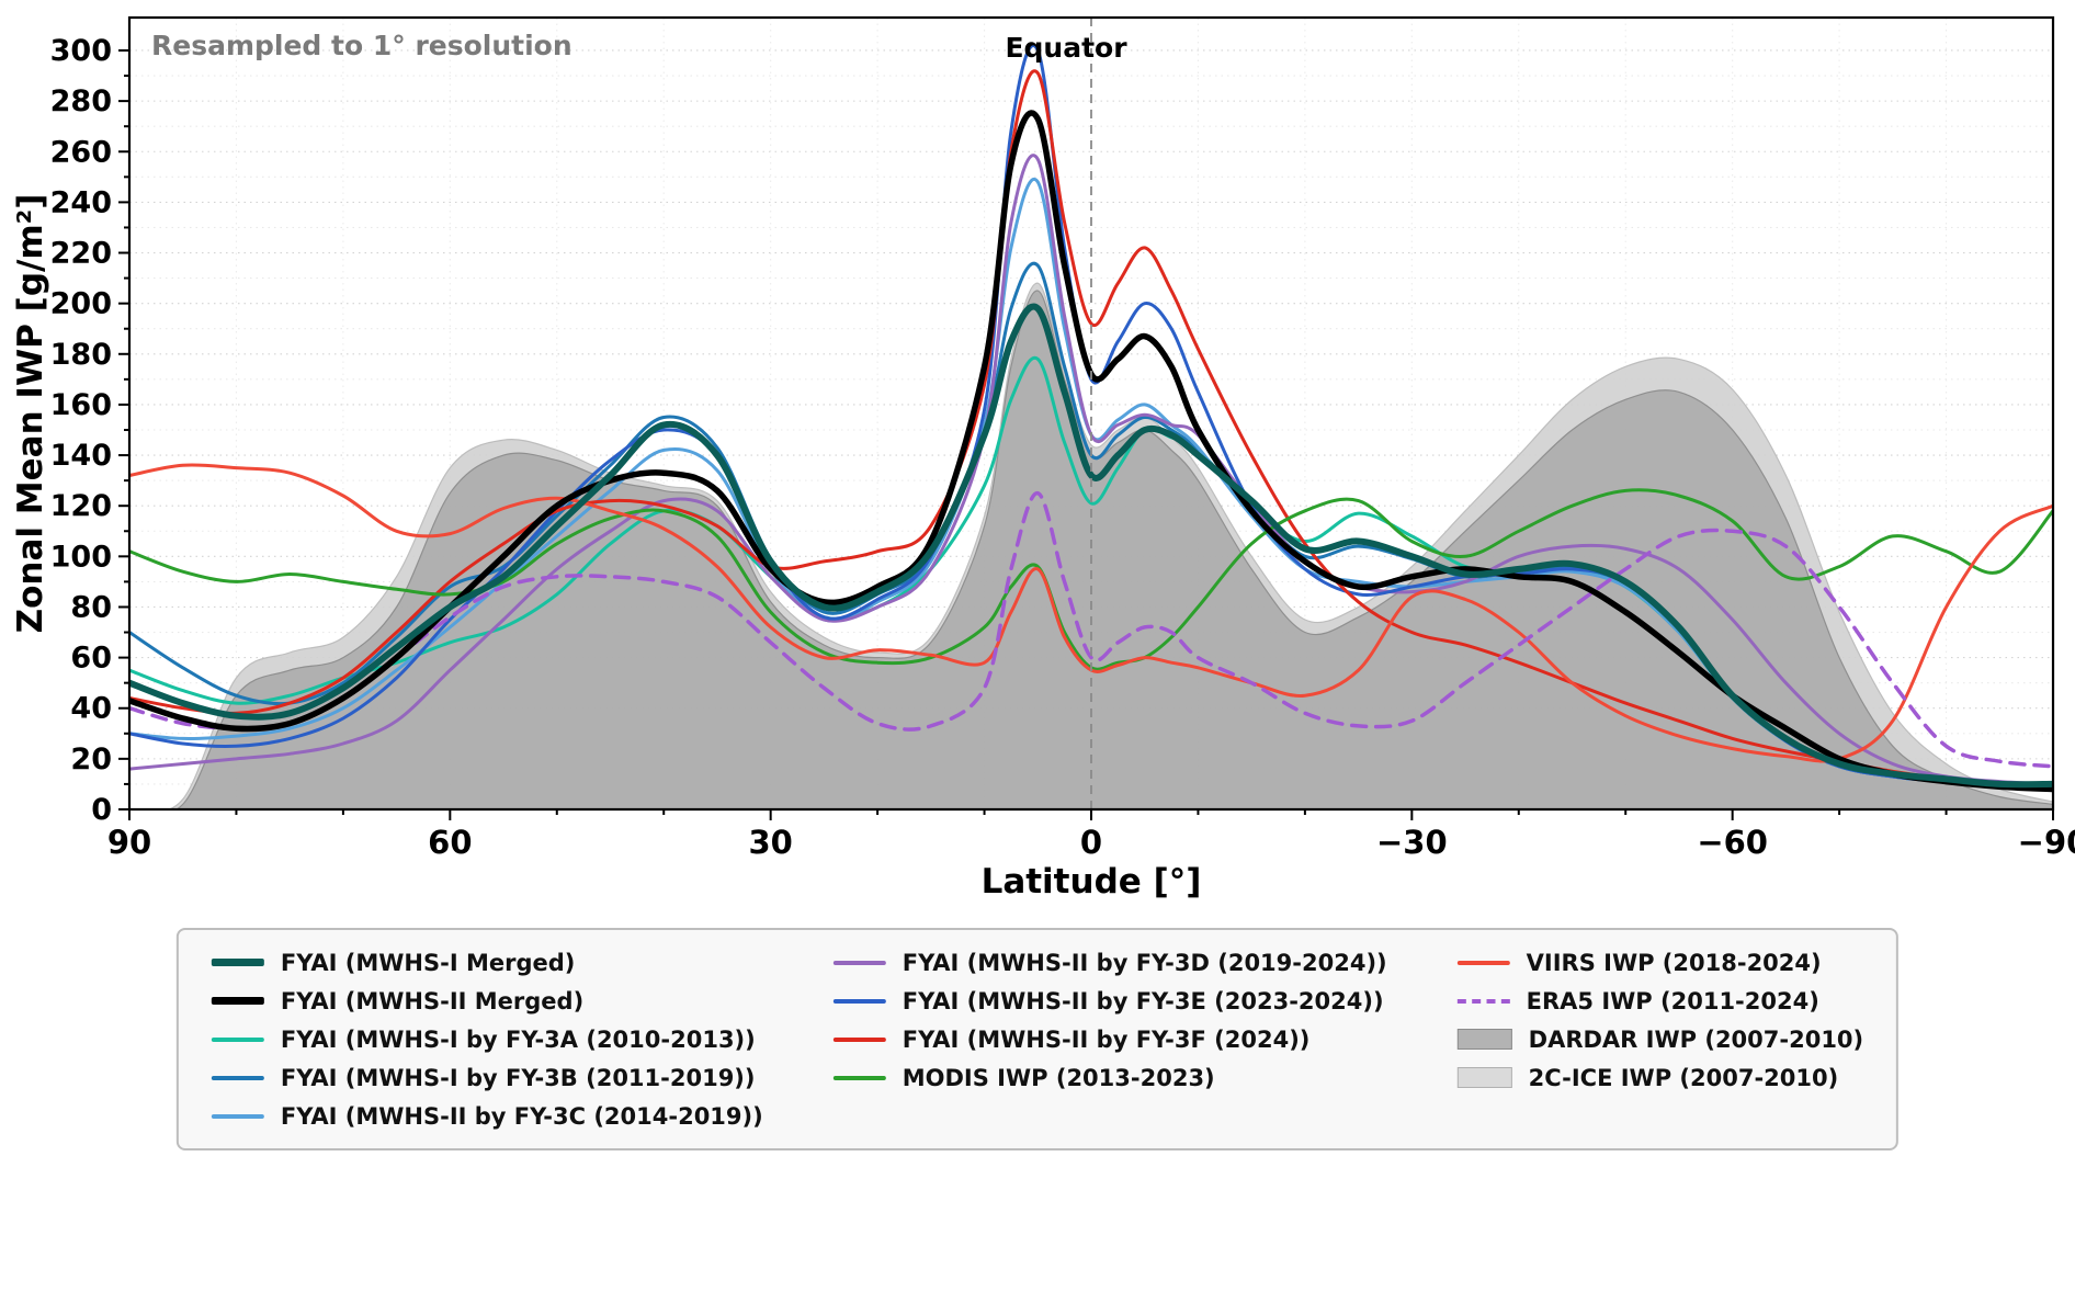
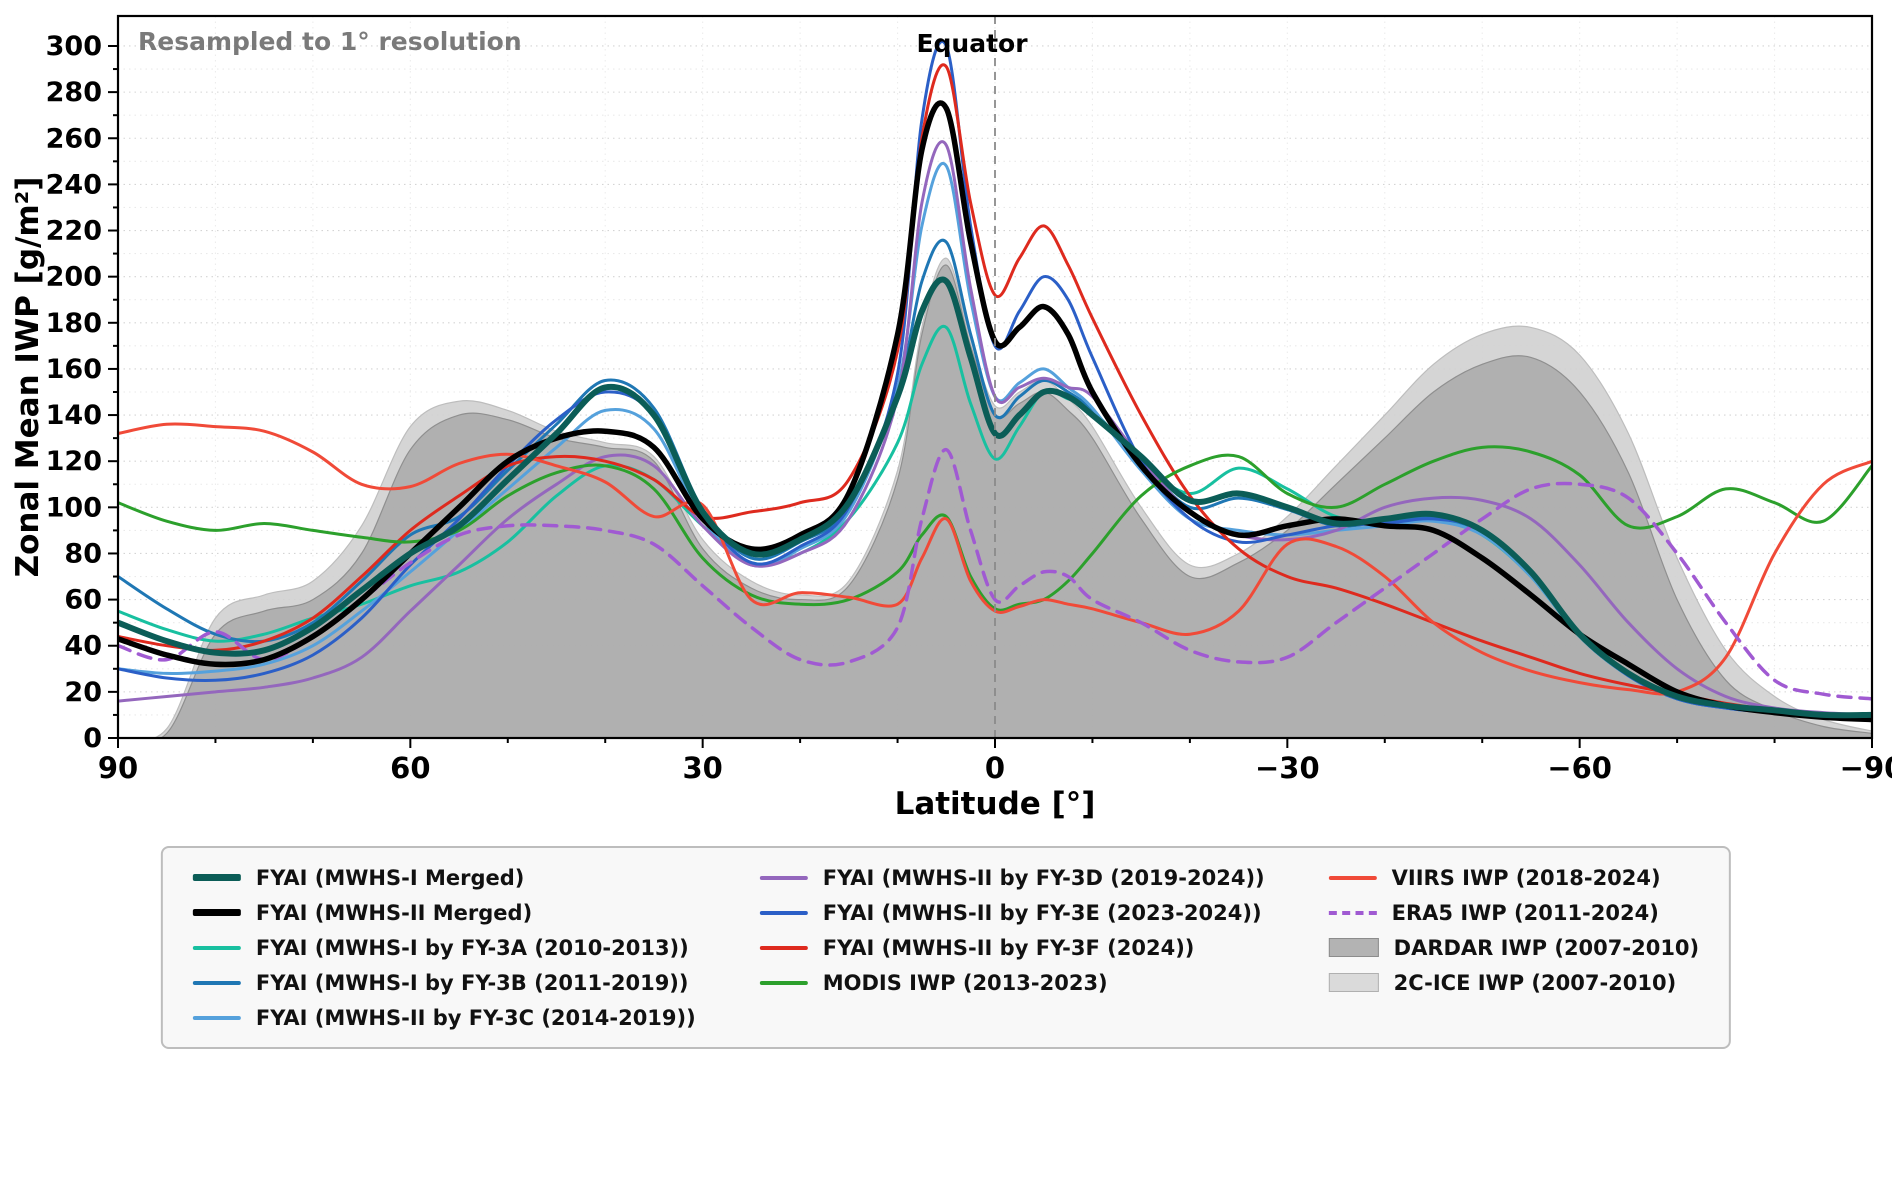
ERA5 IWP (2011-2024)/80: 32 -> 46
VIIRS IWP (2018-2024)/30: 72 -> 101
